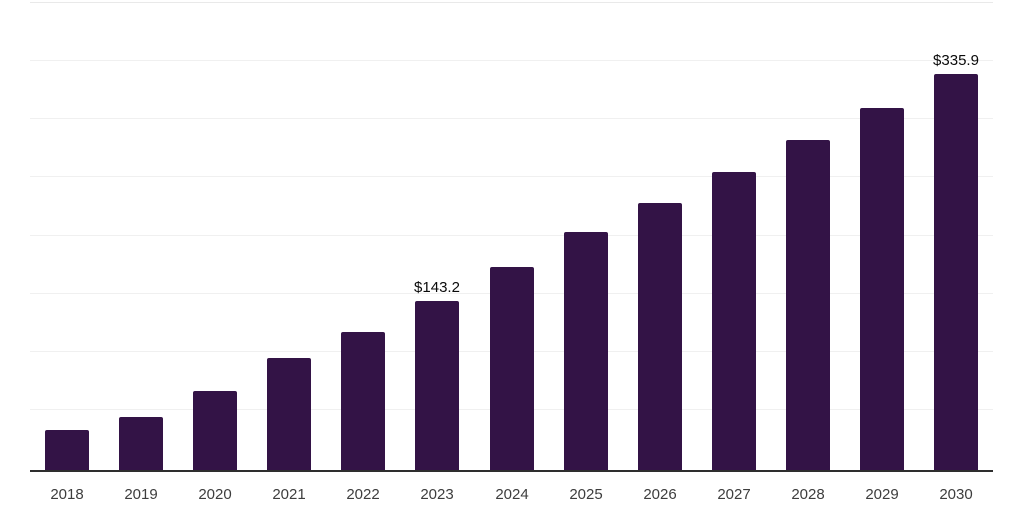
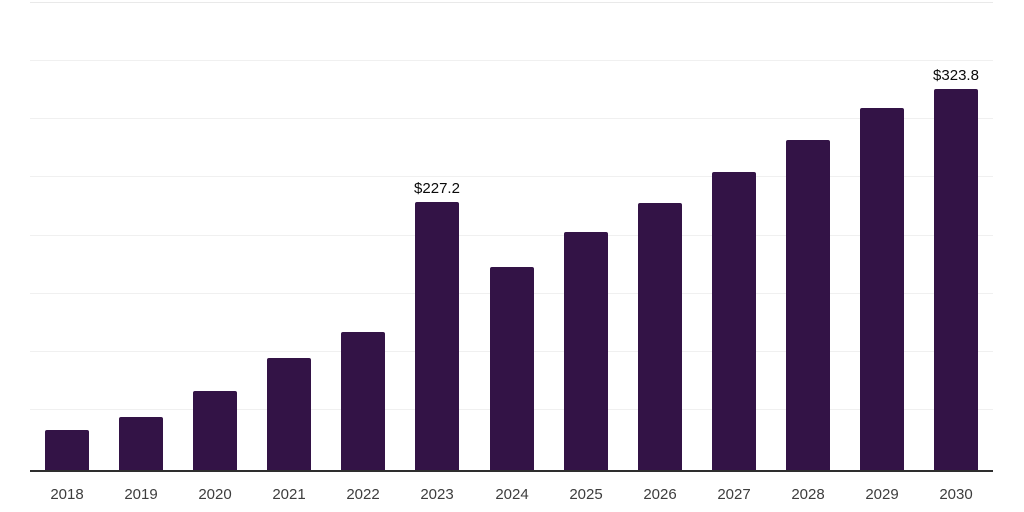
2023: $143.2 -> $227.2
2030: $335.9 -> $323.8
